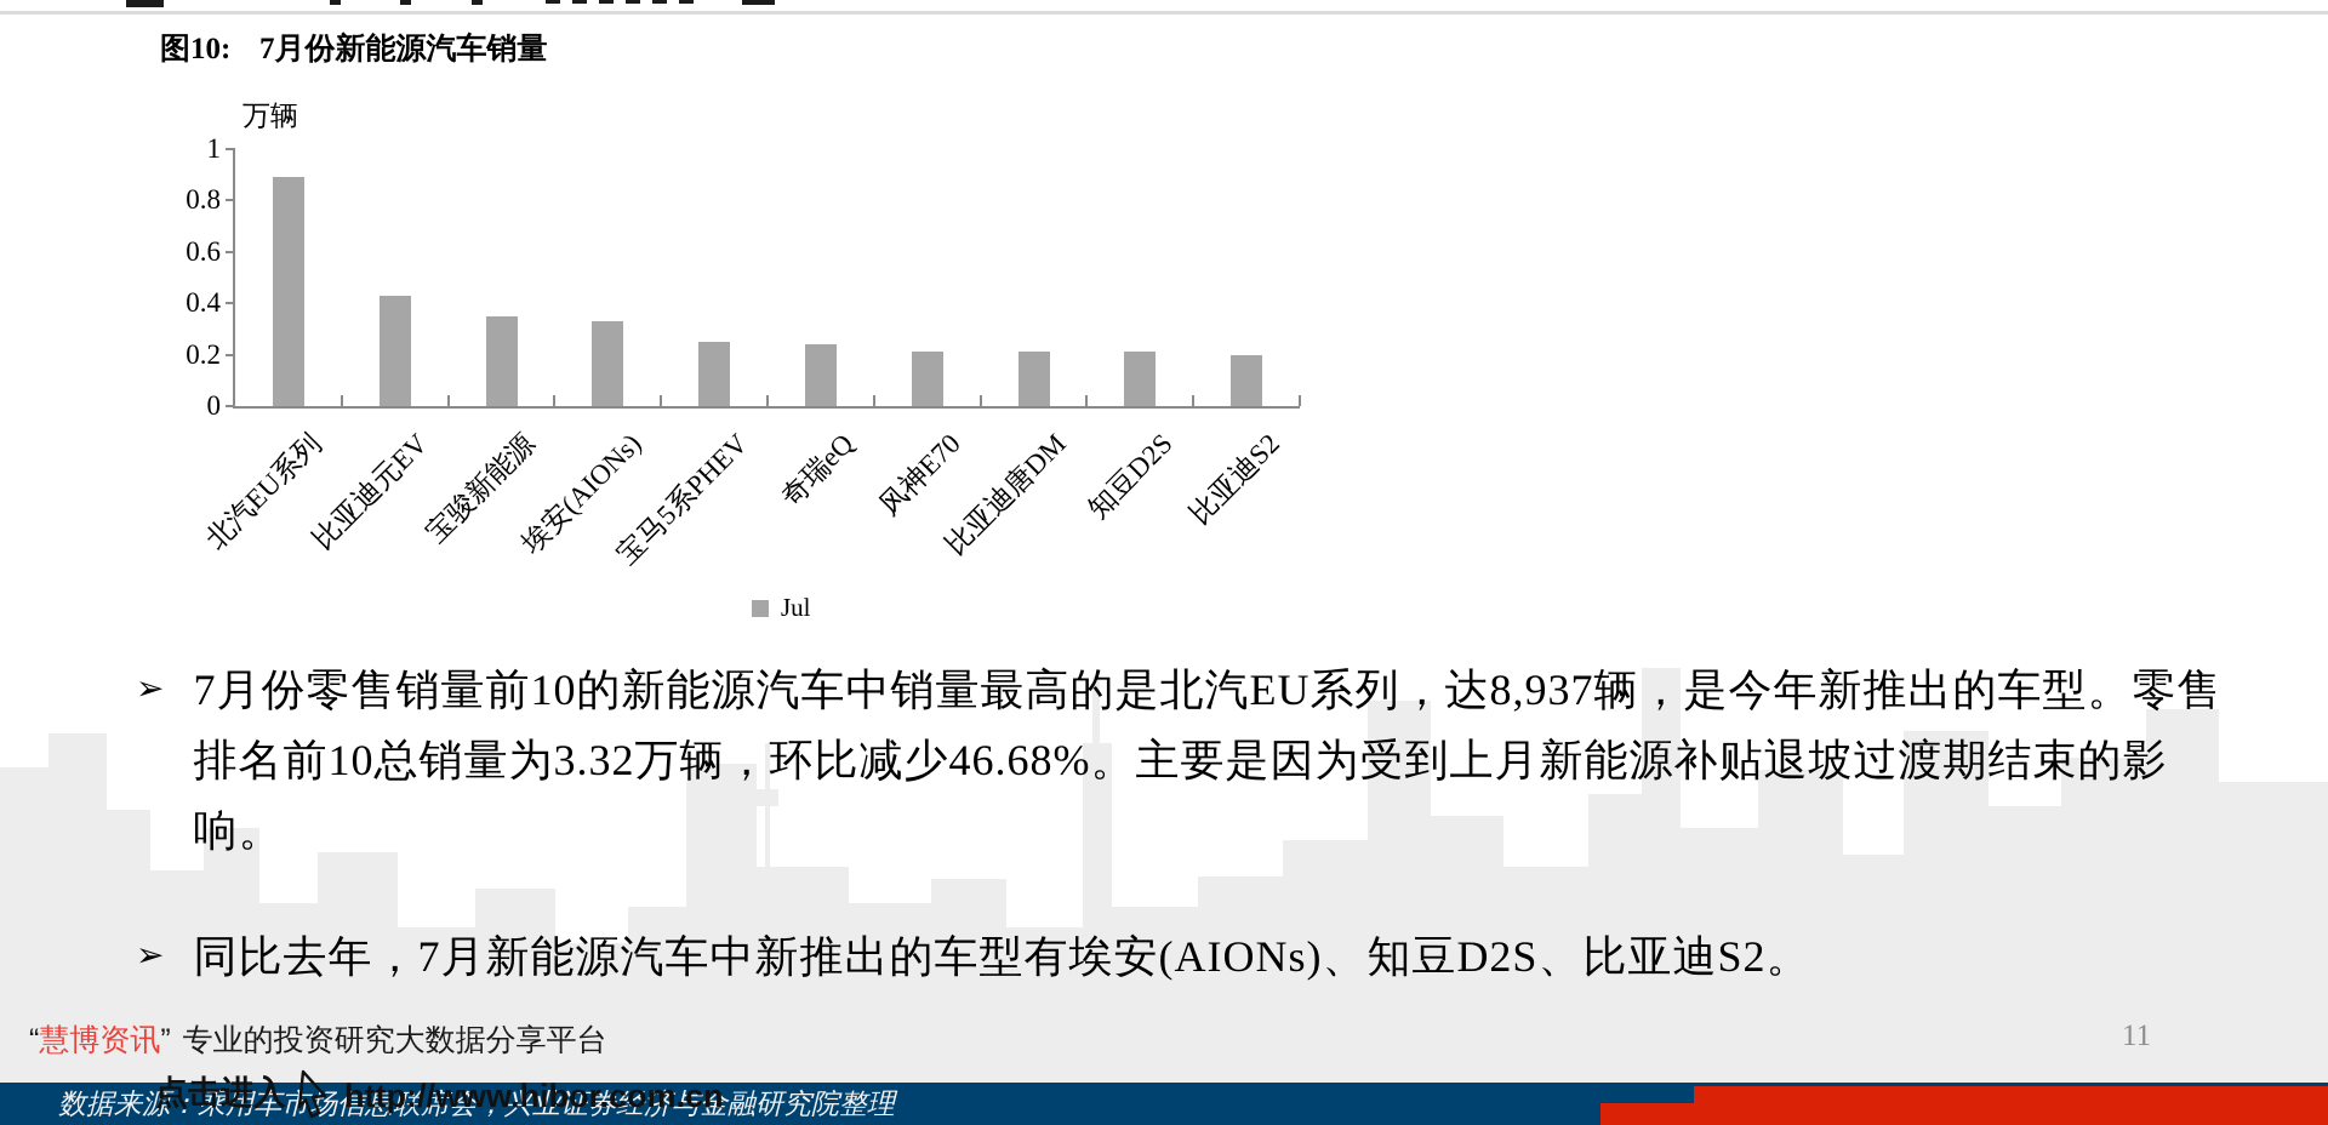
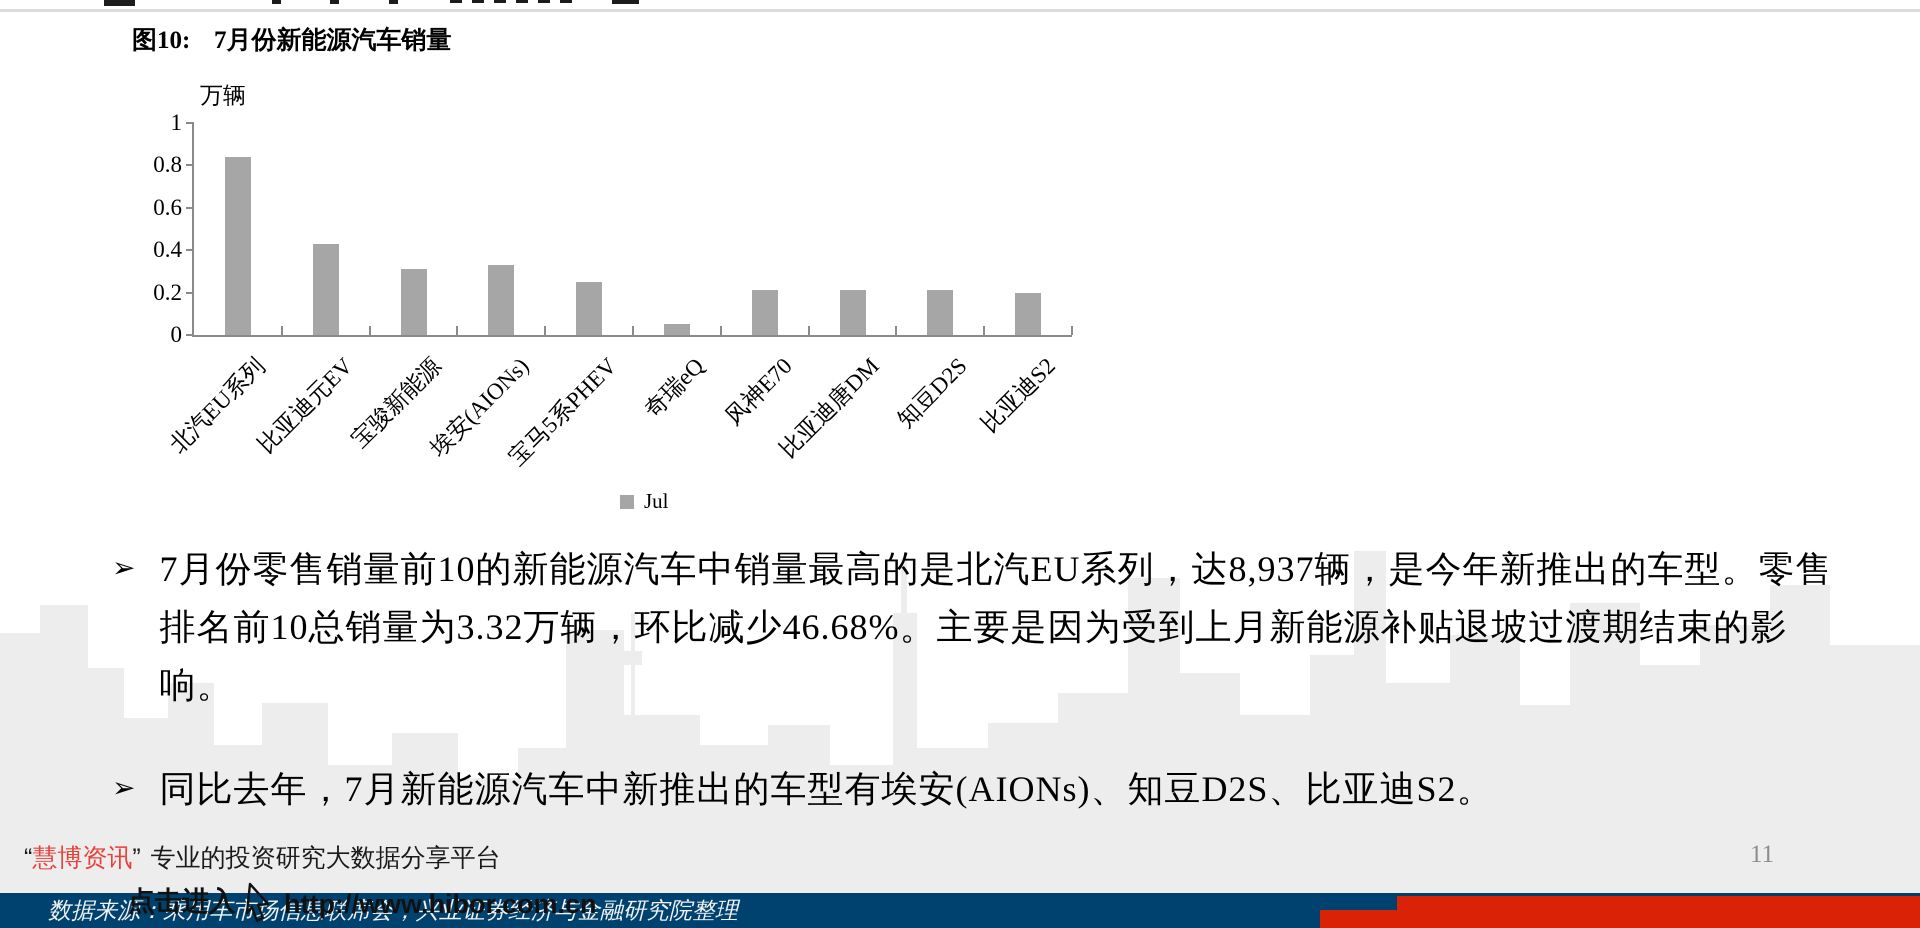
北汽EU系列: 0.89 -> 0.84
宝骏新能源: 0.35 -> 0.31
奇瑞eQ: 0.24 -> 0.05
